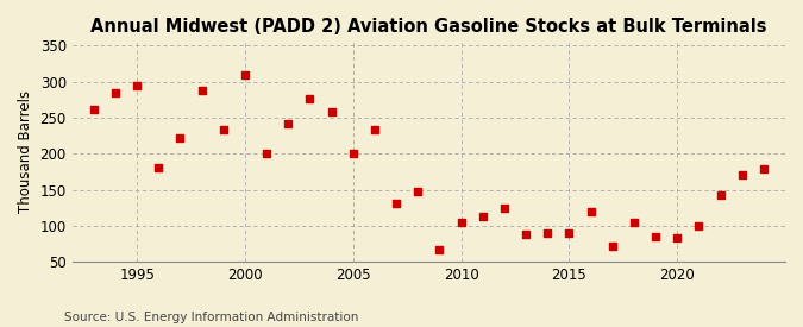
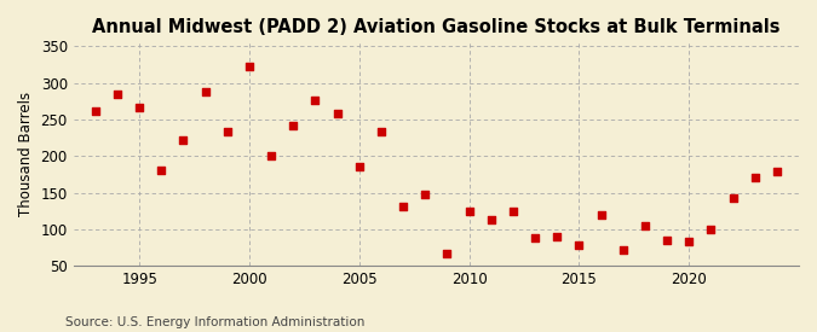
1995: 295 -> 266
2000: 310 -> 322
2005: 200 -> 186
2010: 105 -> 124
2015: 90 -> 78
